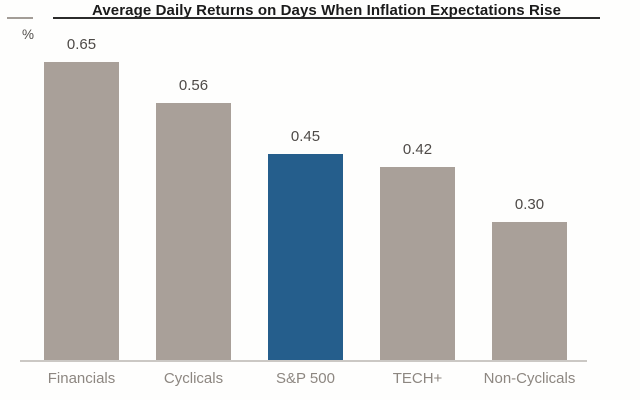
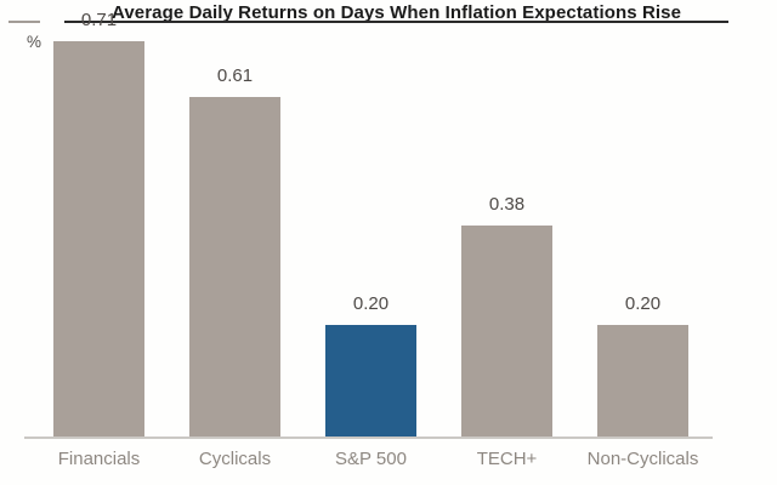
Financials: 0.65 -> 0.71
Cyclicals: 0.56 -> 0.61
S&P 500: 0.45 -> 0.20
TECH+: 0.42 -> 0.38
Non-Cyclicals: 0.30 -> 0.20
